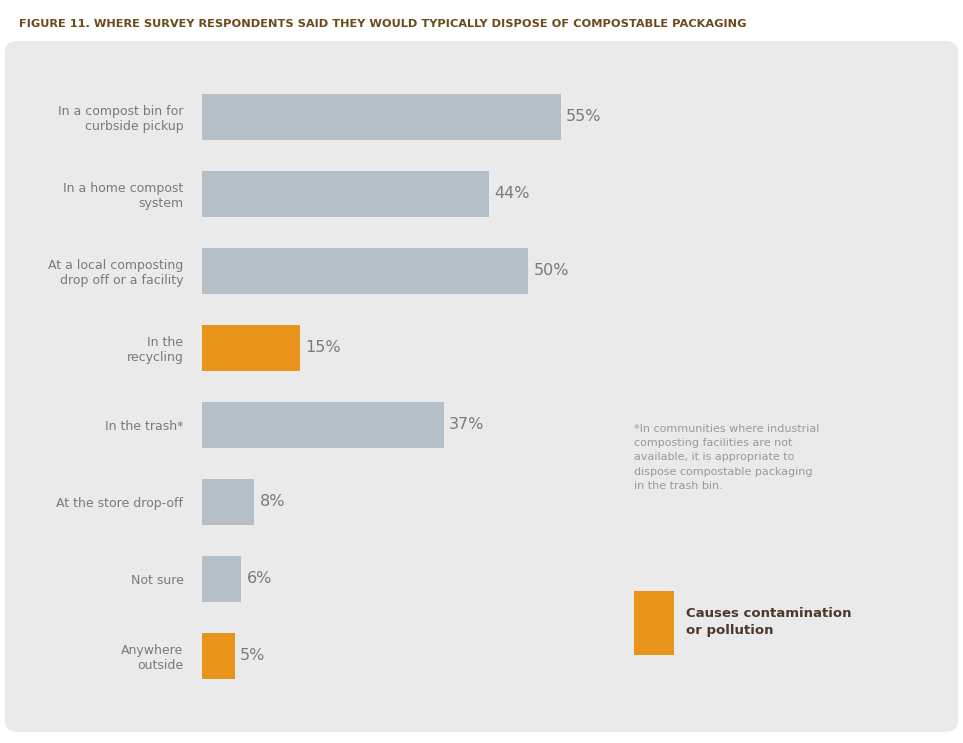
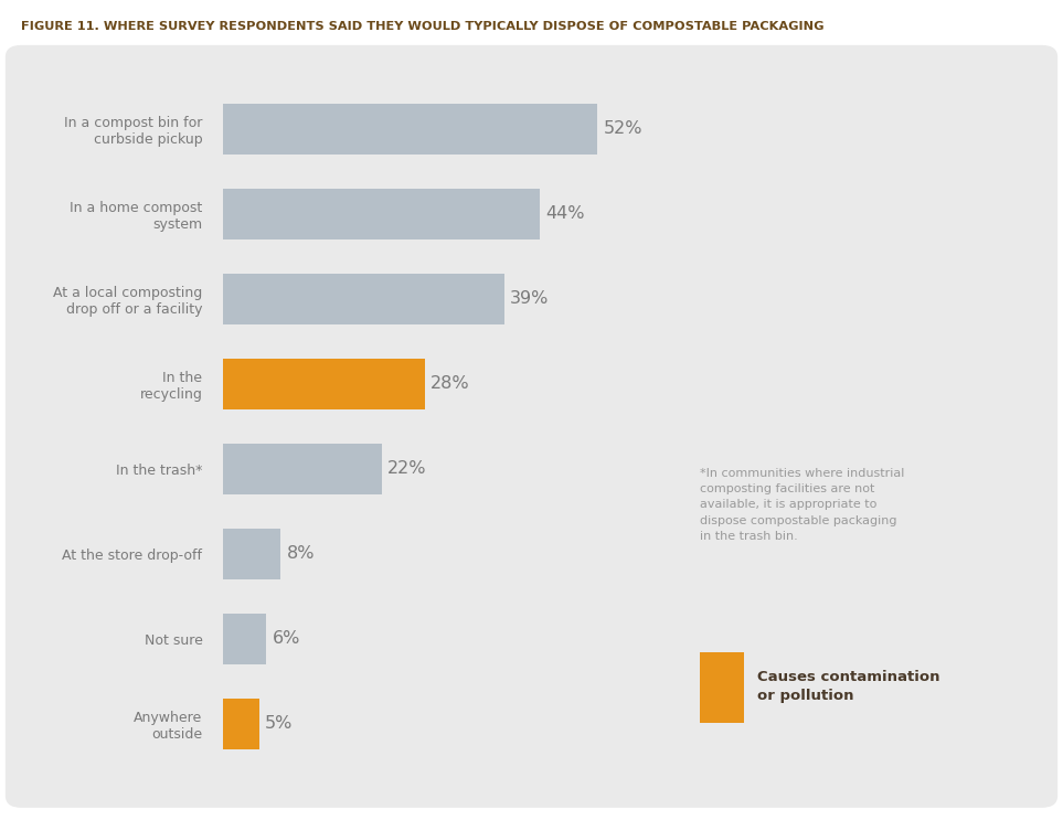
In a compost bin for curbside pickup: 55% -> 52%
At a local composting drop off or a facility: 50% -> 39%
In the recycling: 15% -> 28%
In the trash*: 37% -> 22%
